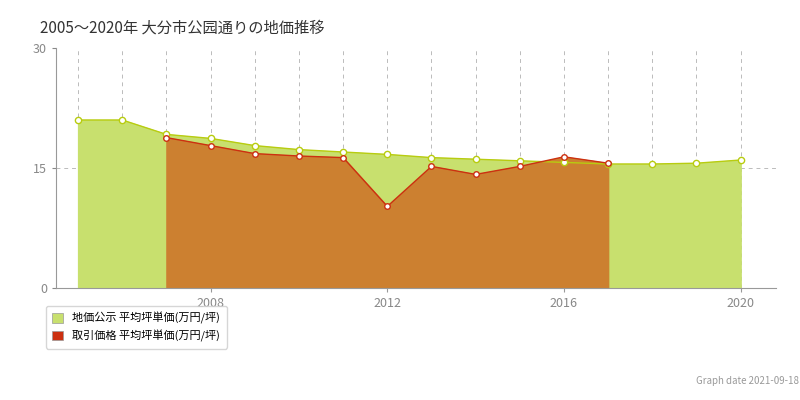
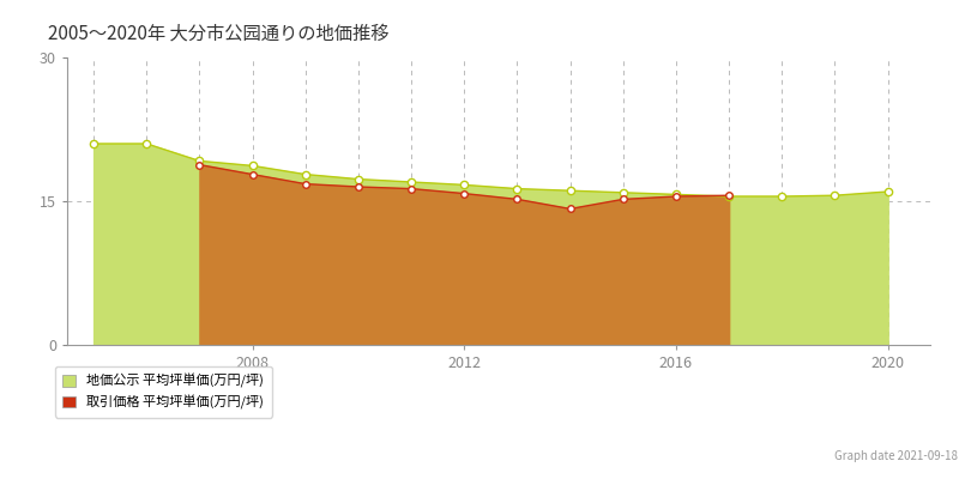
取引価格 平均坪単価(万円/坪)/2012: 10.2 -> 15.8
取引価格 平均坪単価(万円/坪)/2016: 16.4 -> 15.5
